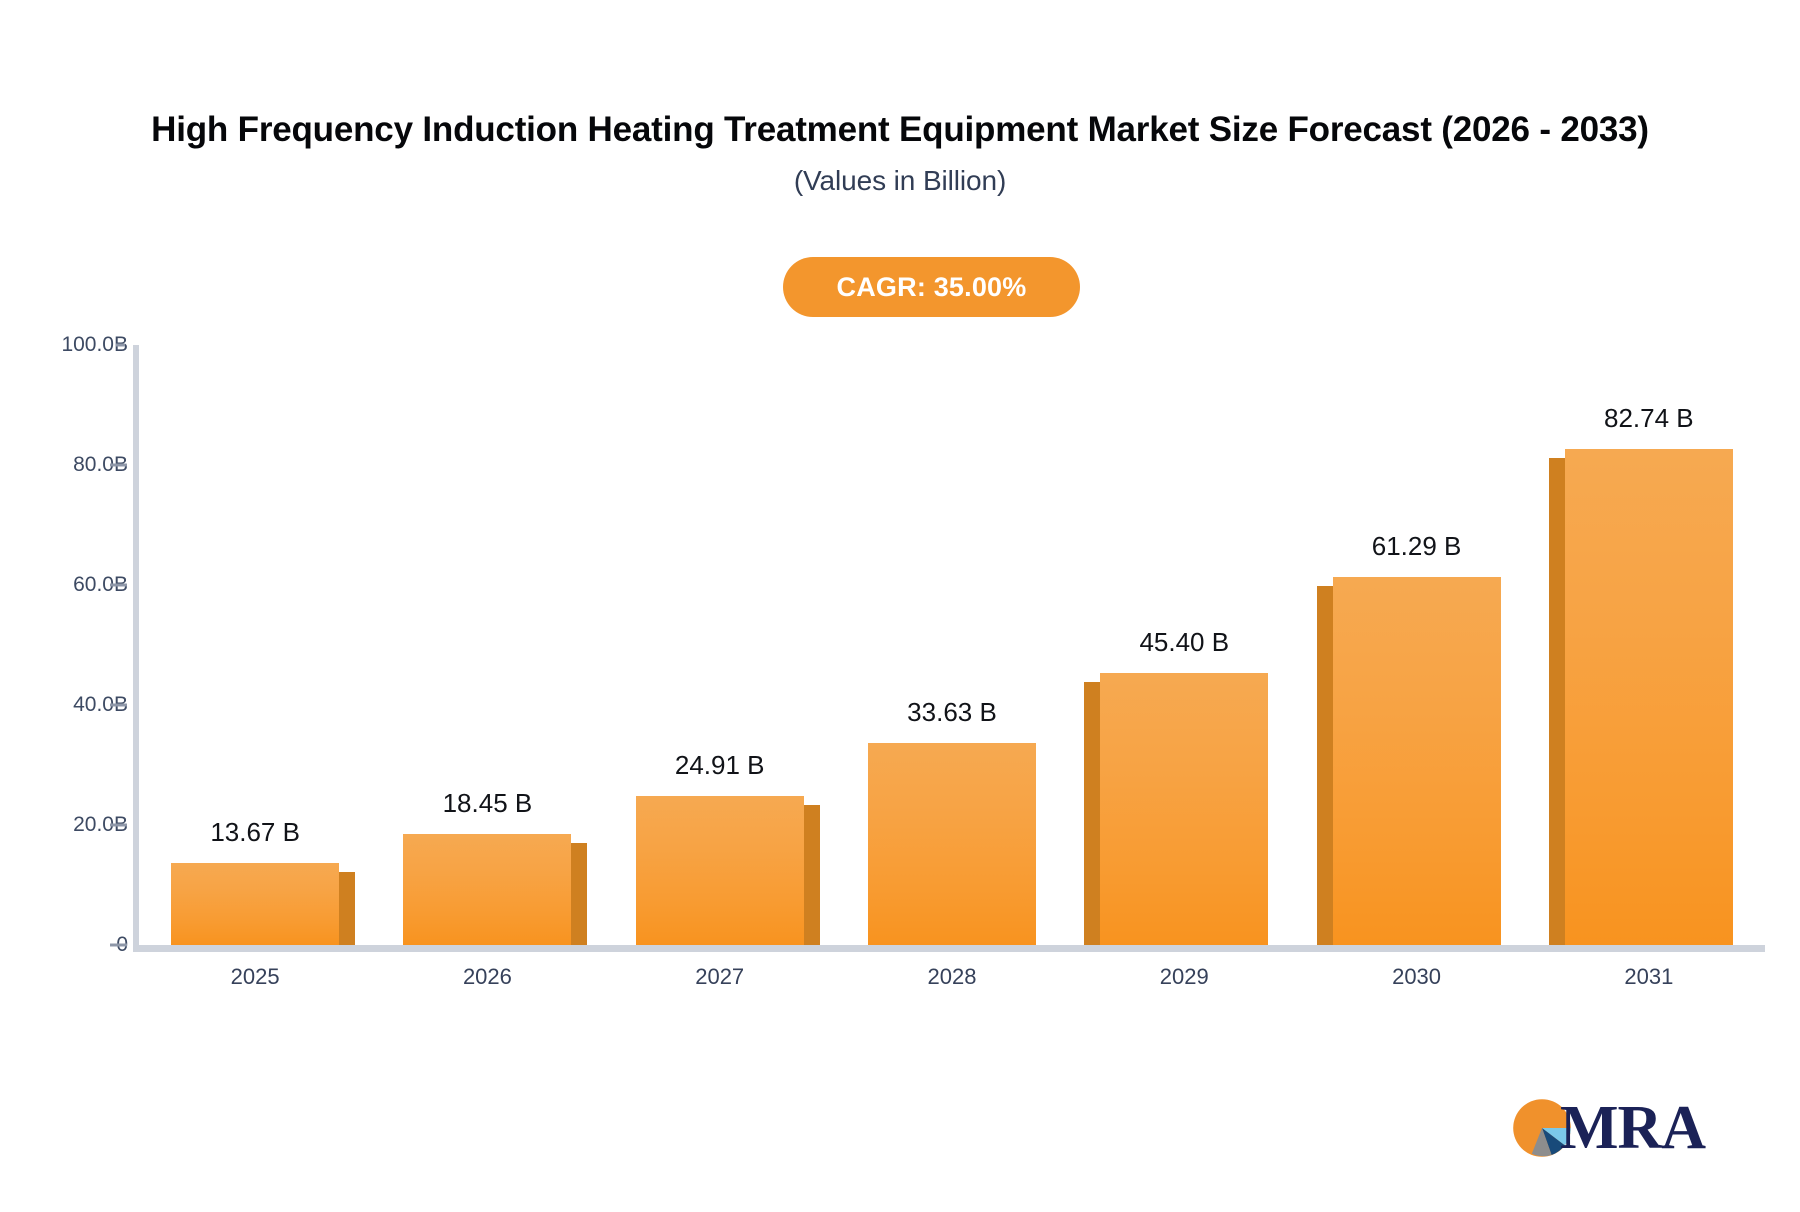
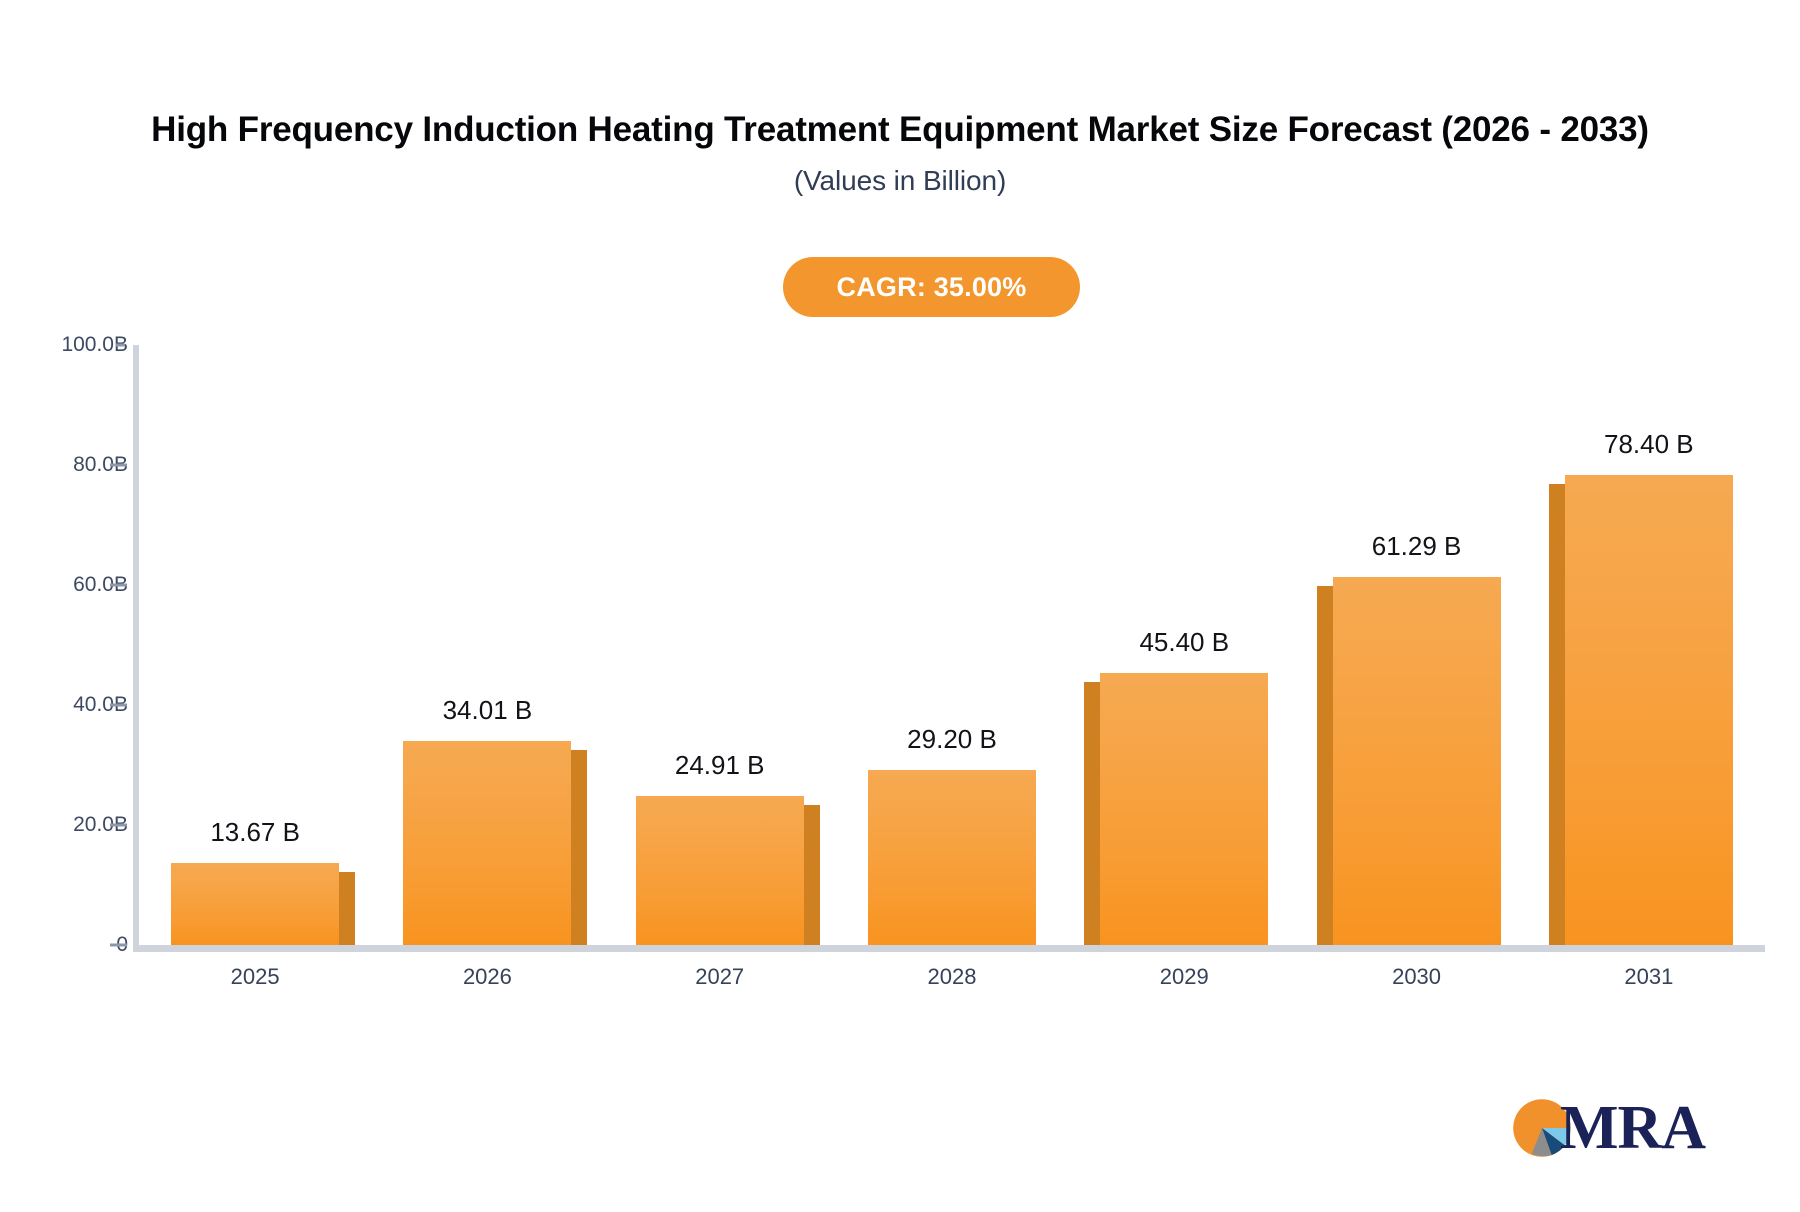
2026: 18.45 -> 34.01
2028: 33.63 -> 29.20
2031: 82.74 -> 78.40
